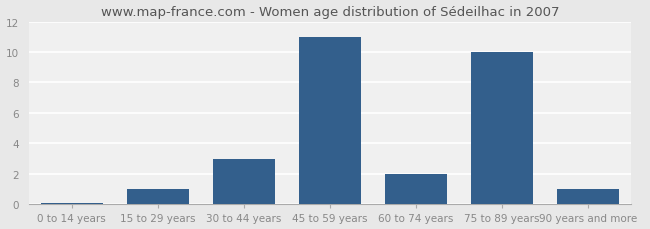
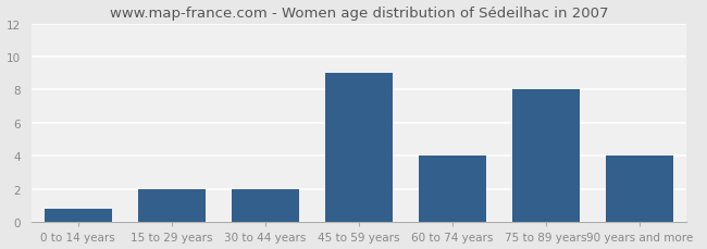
0 to 14 years: 0.1 -> 0.8
15 to 29 years: 1.0 -> 2.0
30 to 44 years: 3.0 -> 2.0
45 to 59 years: 11.0 -> 9.0
60 to 74 years: 2.0 -> 4.0
75 to 89 years: 10.0 -> 8.0
90 years and more: 1.0 -> 4.0
